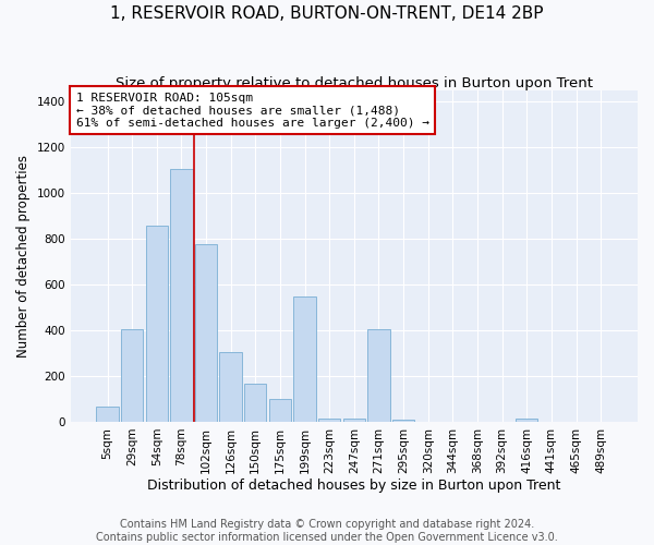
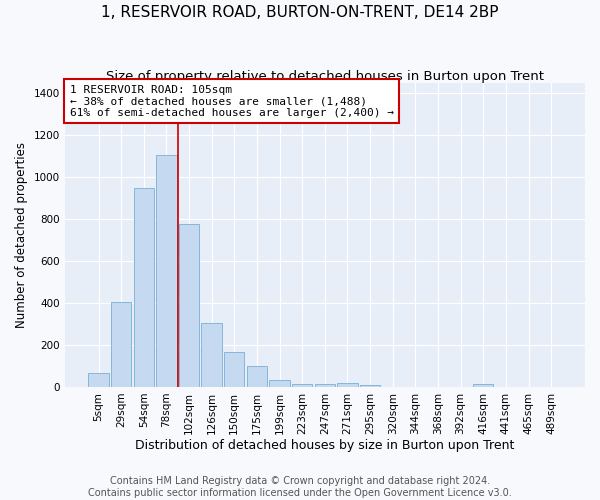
54sqm: 860 -> 950
199sqm: 550 -> 35
271sqm: 405 -> 20
